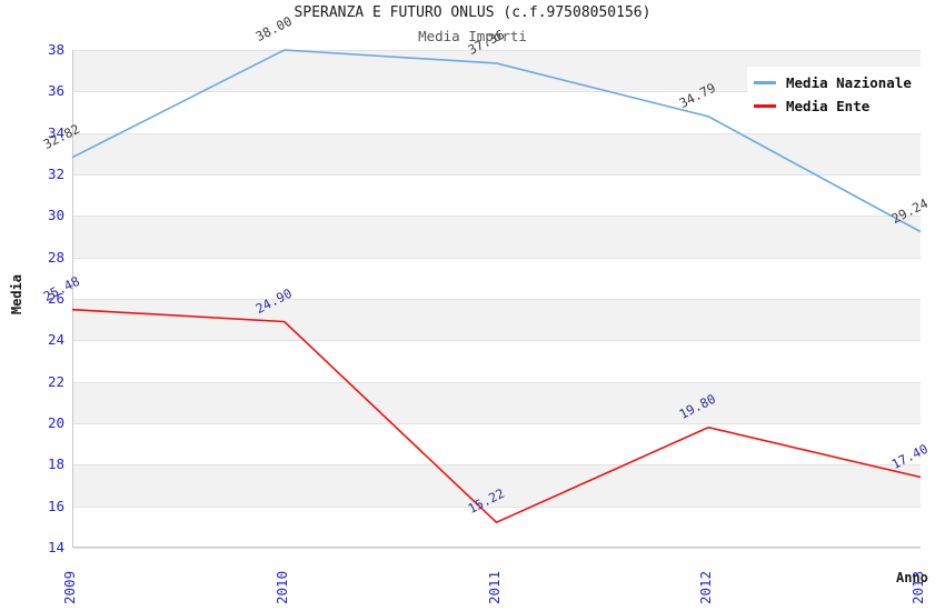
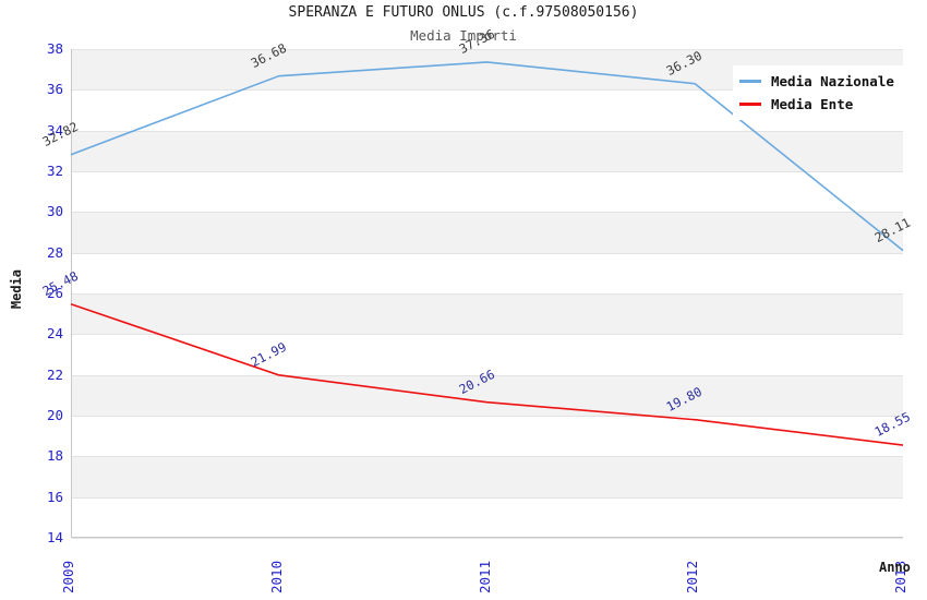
Media Nazionale/2010: 38.00 -> 36.68
Media Ente/2010: 24.90 -> 21.99
Media Ente/2011: 15.22 -> 20.66
Media Nazionale/2012: 34.79 -> 36.30
Media Nazionale/2013: 29.24 -> 28.11
Media Ente/2013: 17.40 -> 18.55
